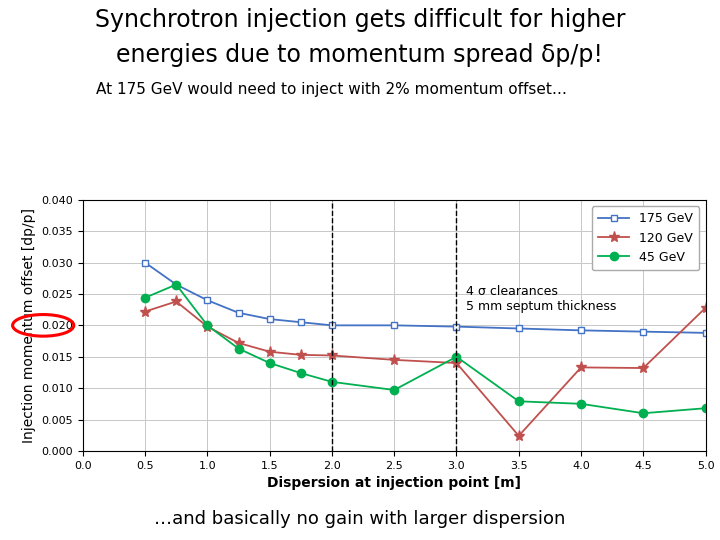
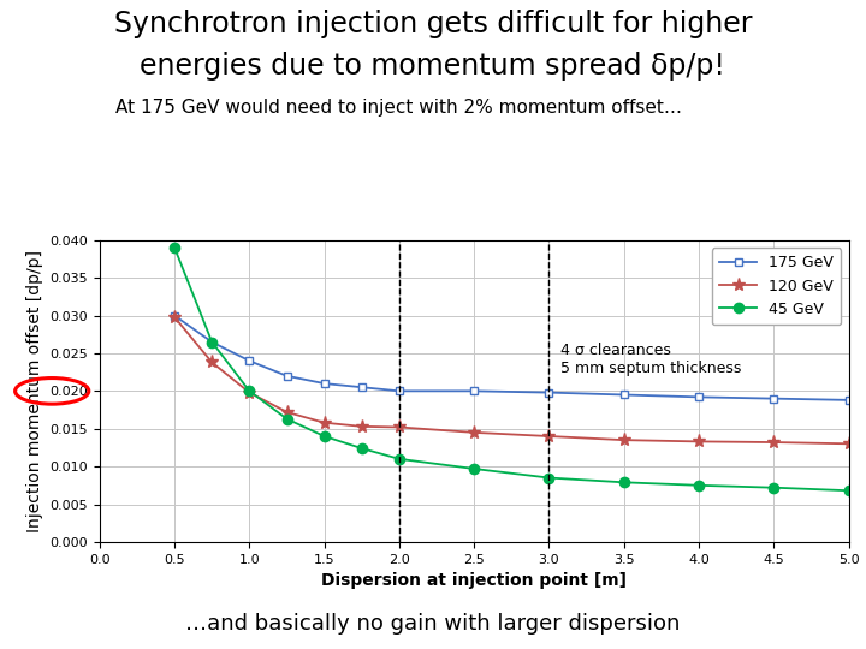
120 GeV/0.5: 0.0222 -> 0.0298
45 GeV/0.5: 0.0244 -> 0.0390
45 GeV/3.0: 0.0150 -> 0.0085
120 GeV/3.5: 0.0024 -> 0.0135
45 GeV/4.5: 0.0060 -> 0.0072
120 GeV/5.0: 0.0228 -> 0.0130
